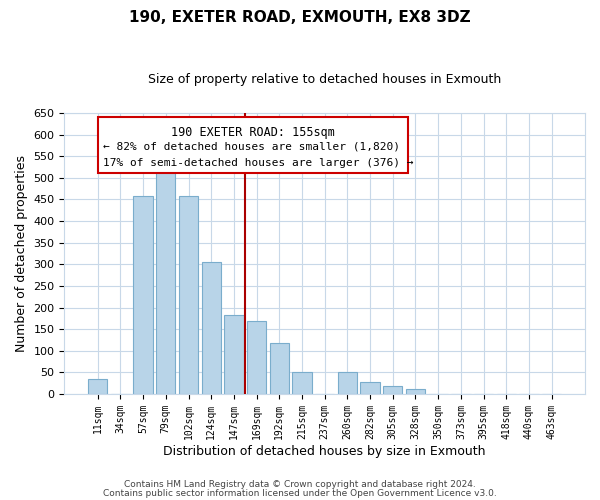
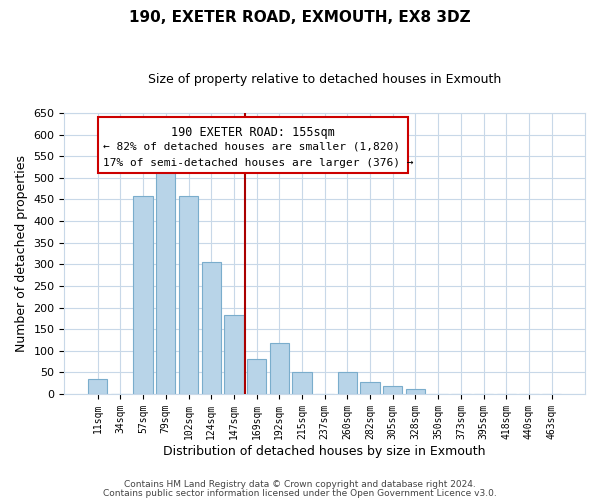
169sqm: 170 -> 80
